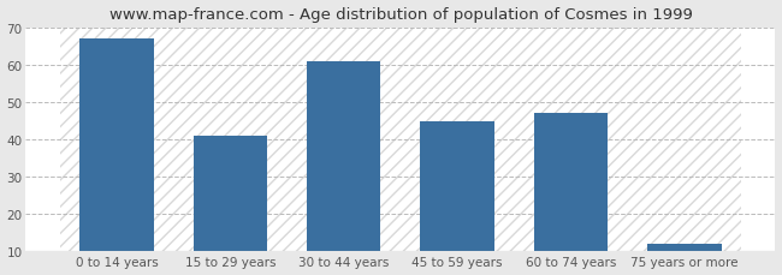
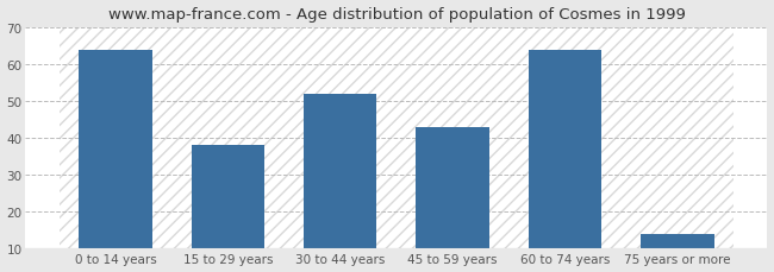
0 to 14 years: 67 -> 64
15 to 29 years: 41 -> 38
30 to 44 years: 61 -> 52
45 to 59 years: 45 -> 43
60 to 74 years: 47 -> 64
75 years or more: 12 -> 14
